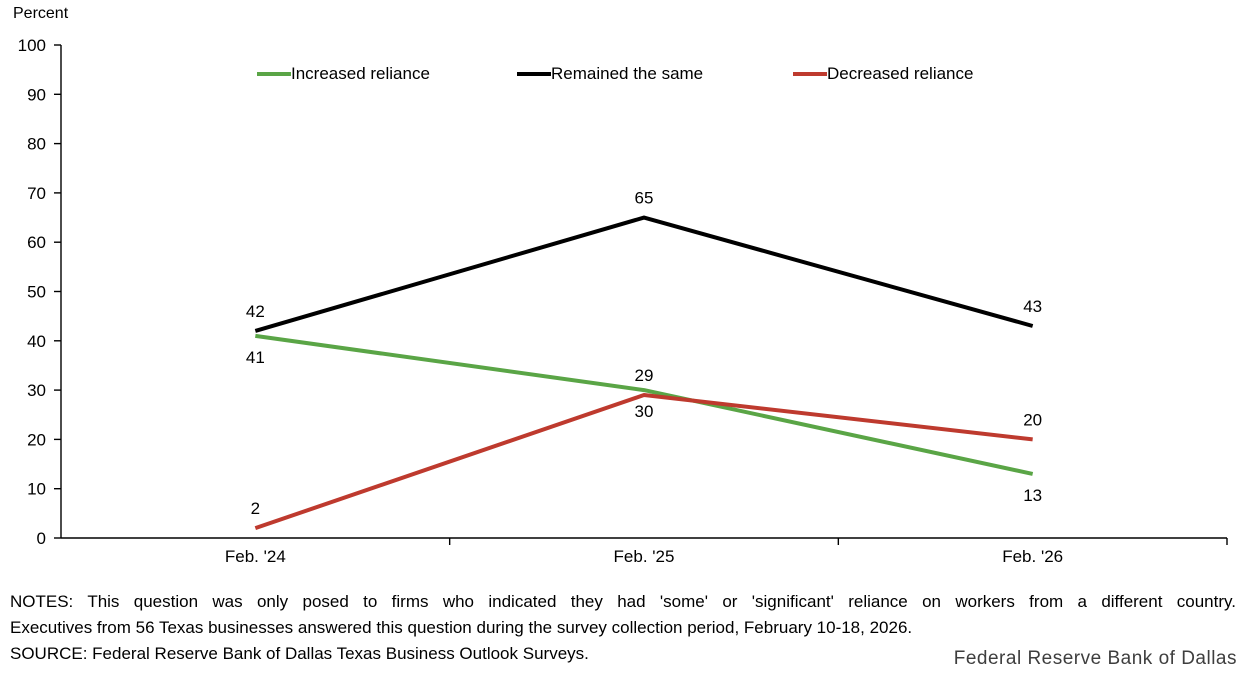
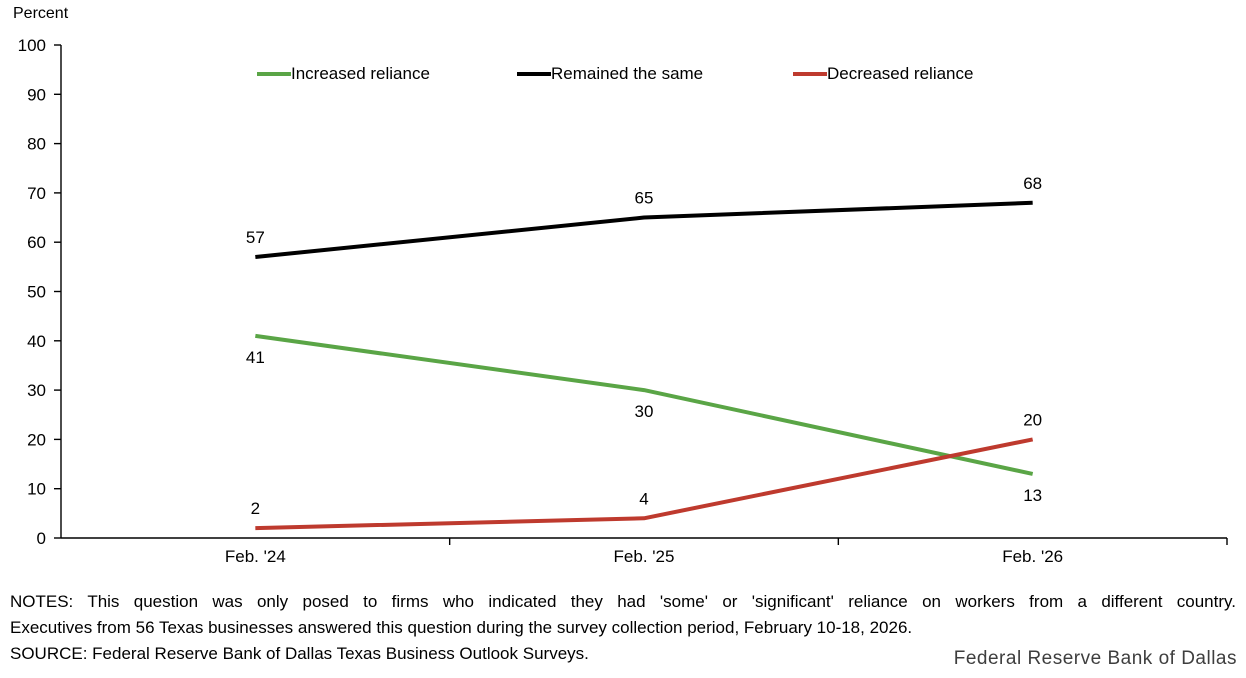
Remained the same/Feb. '24: 42 -> 57
Decreased reliance/Feb. '25: 29 -> 4
Remained the same/Feb. '26: 43 -> 68
